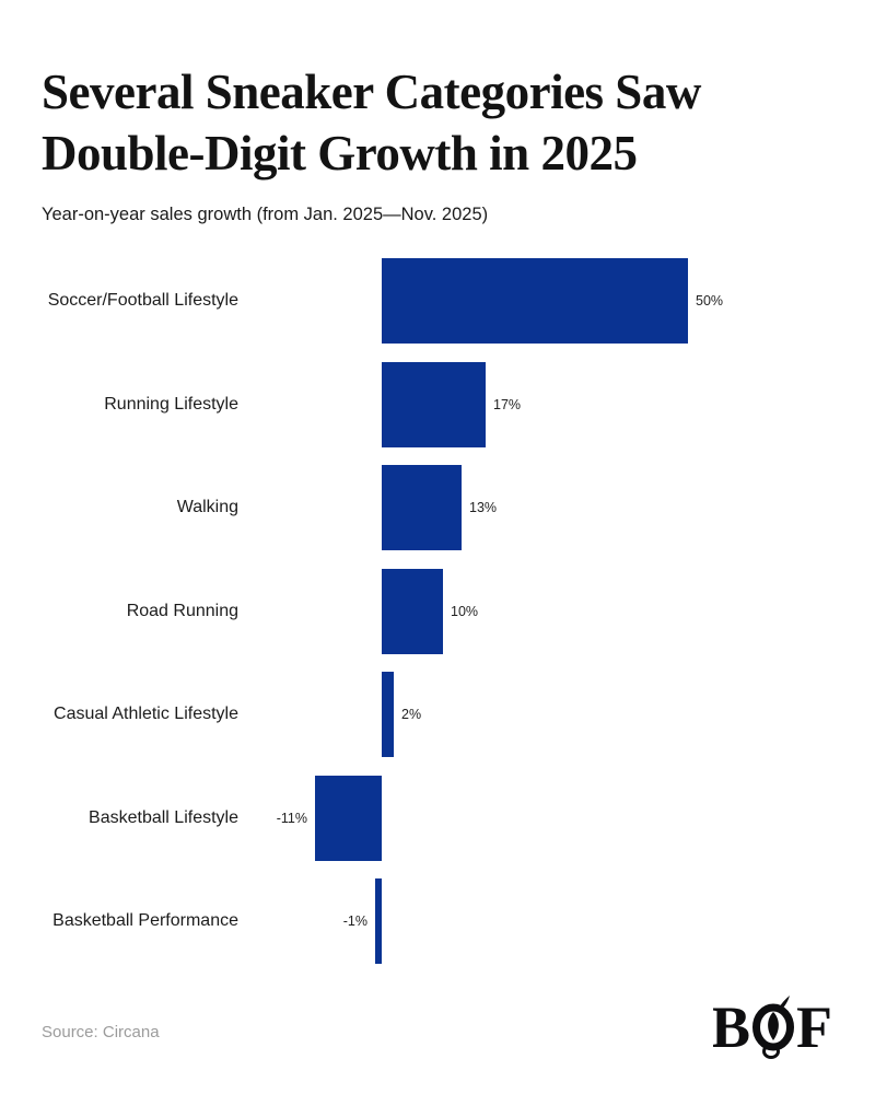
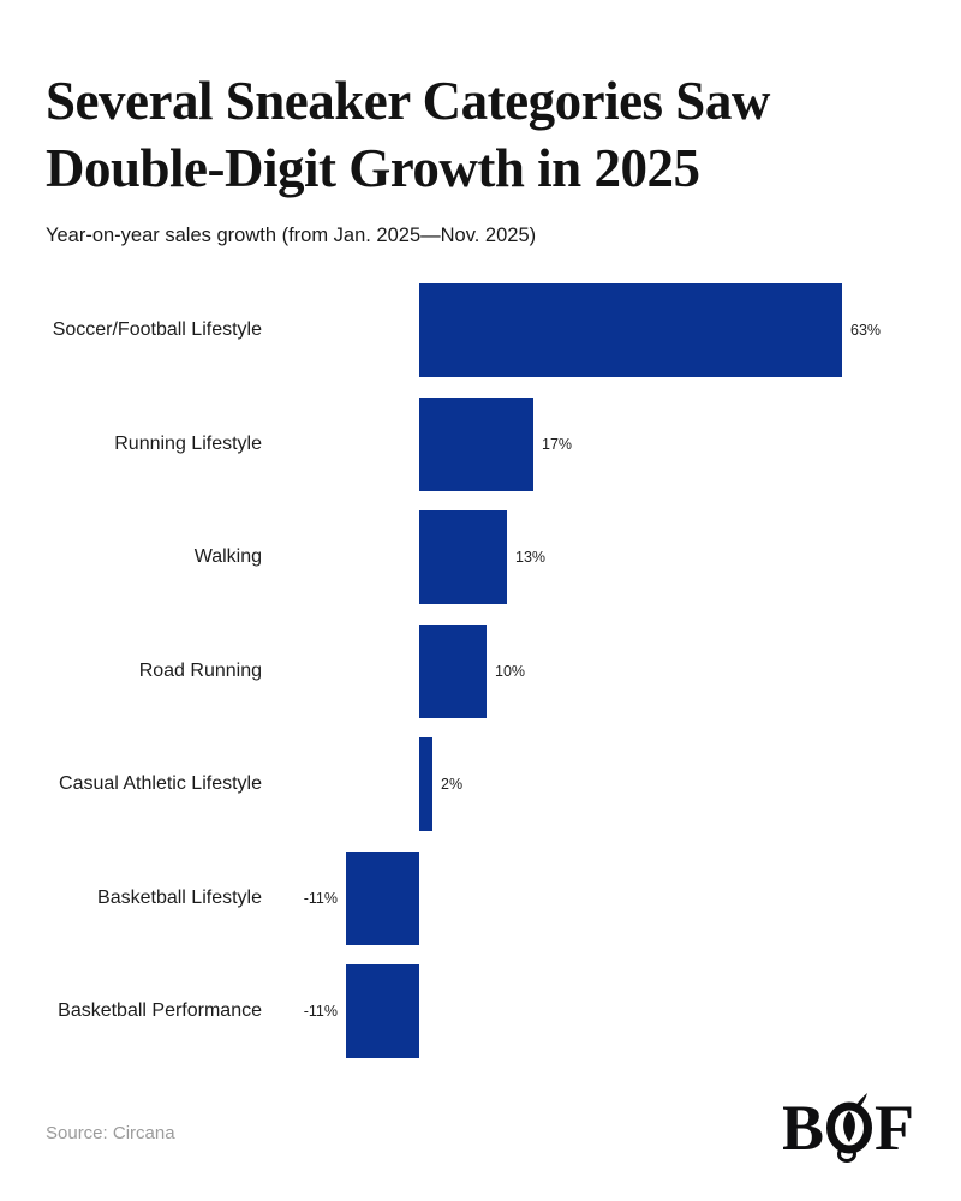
Soccer/Football Lifestyle: 50% -> 63%
Basketball Performance: -1% -> -11%
